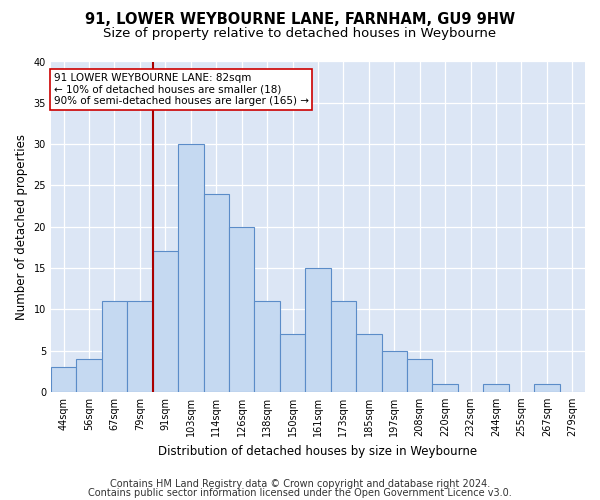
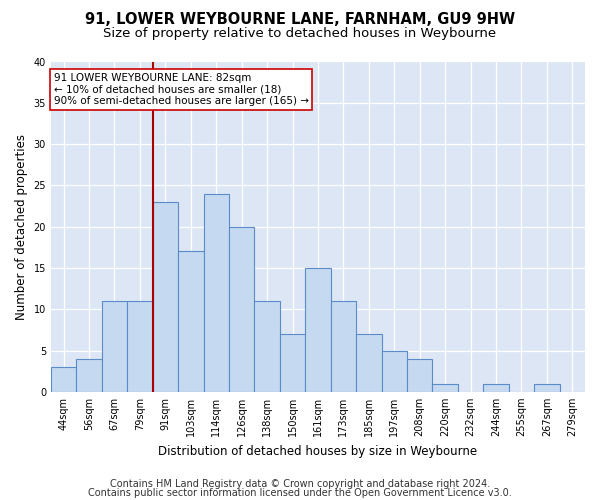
91sqm: 17 -> 23
103sqm: 30 -> 17
